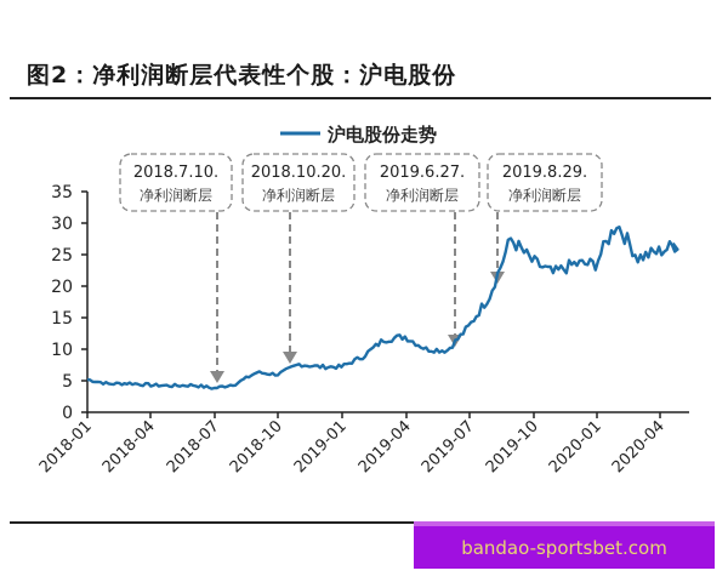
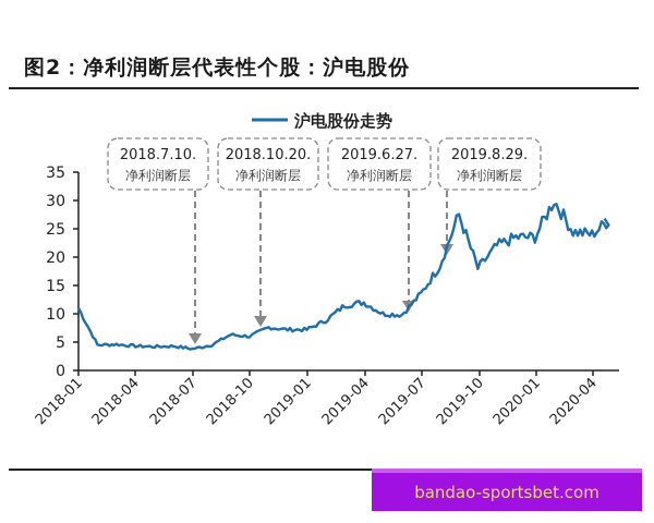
2018-01: 5 -> 11
2019-10: 24 -> 18
2020-04: 26 -> 24
